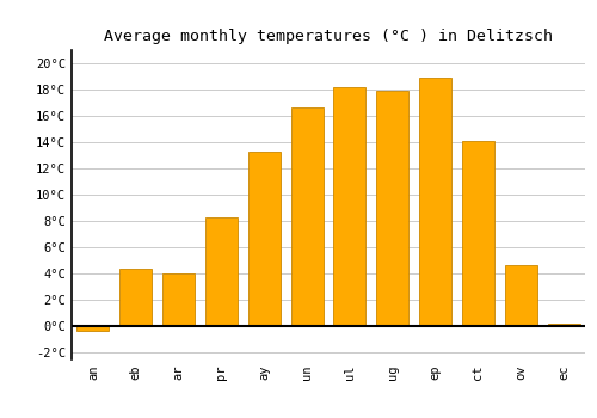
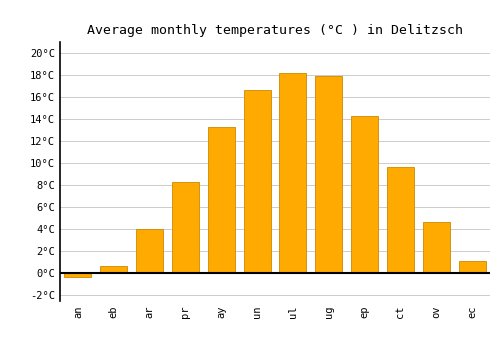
eb: 4.4°C -> 0.7°C
ep: 18.9°C -> 14.3°C
ct: 14.1°C -> 9.7°C
ec: 0.2°C -> 1.1°C
